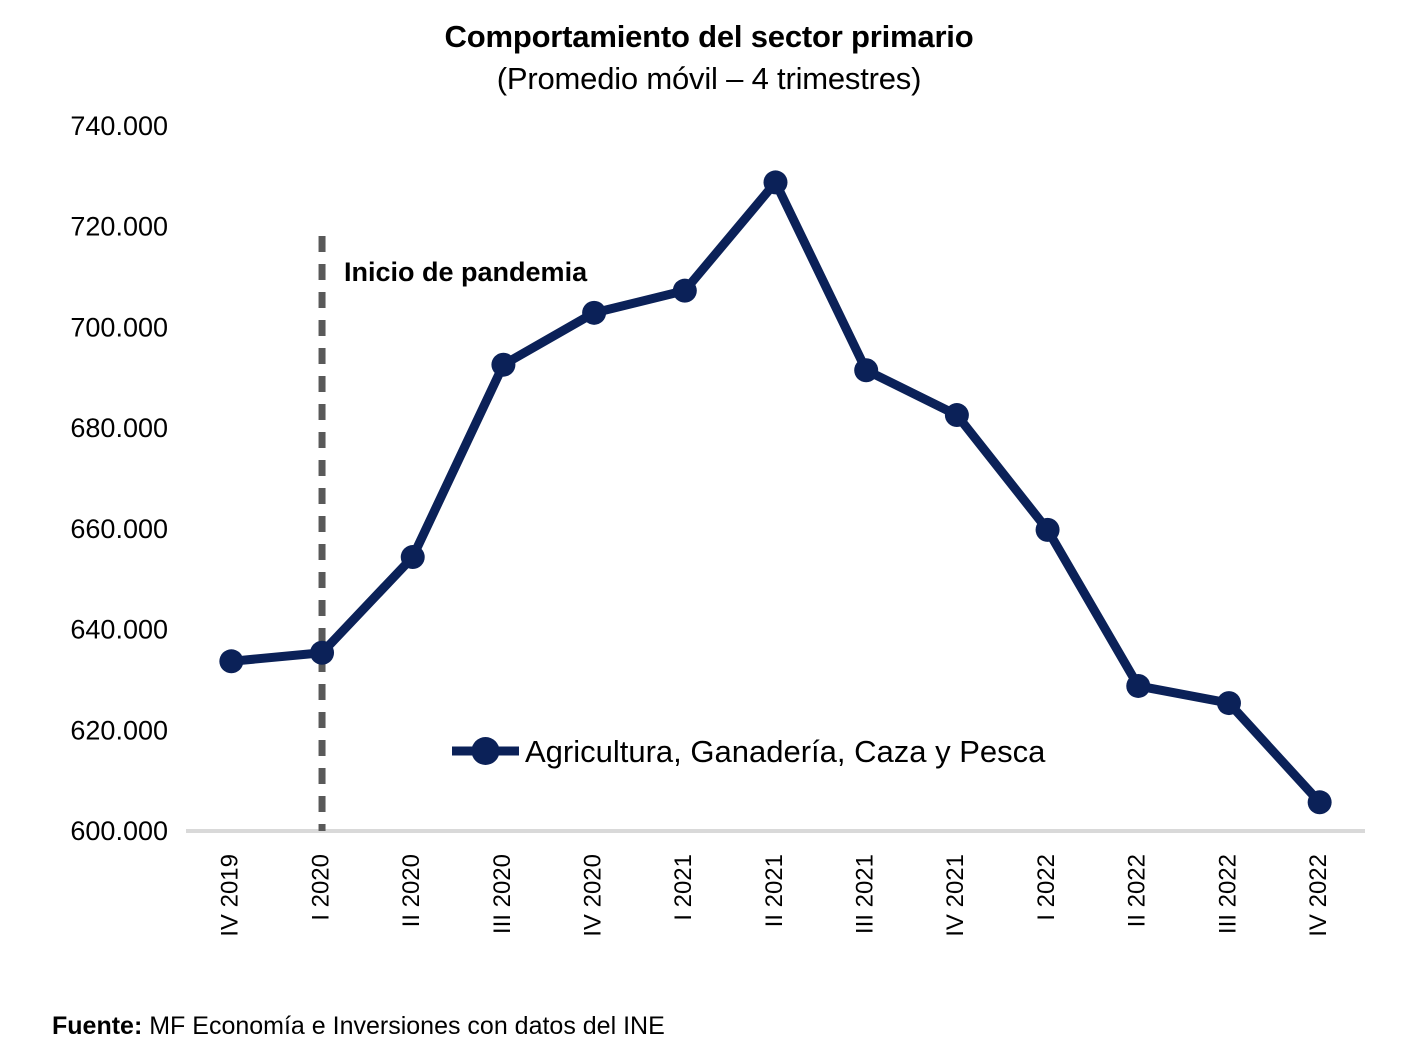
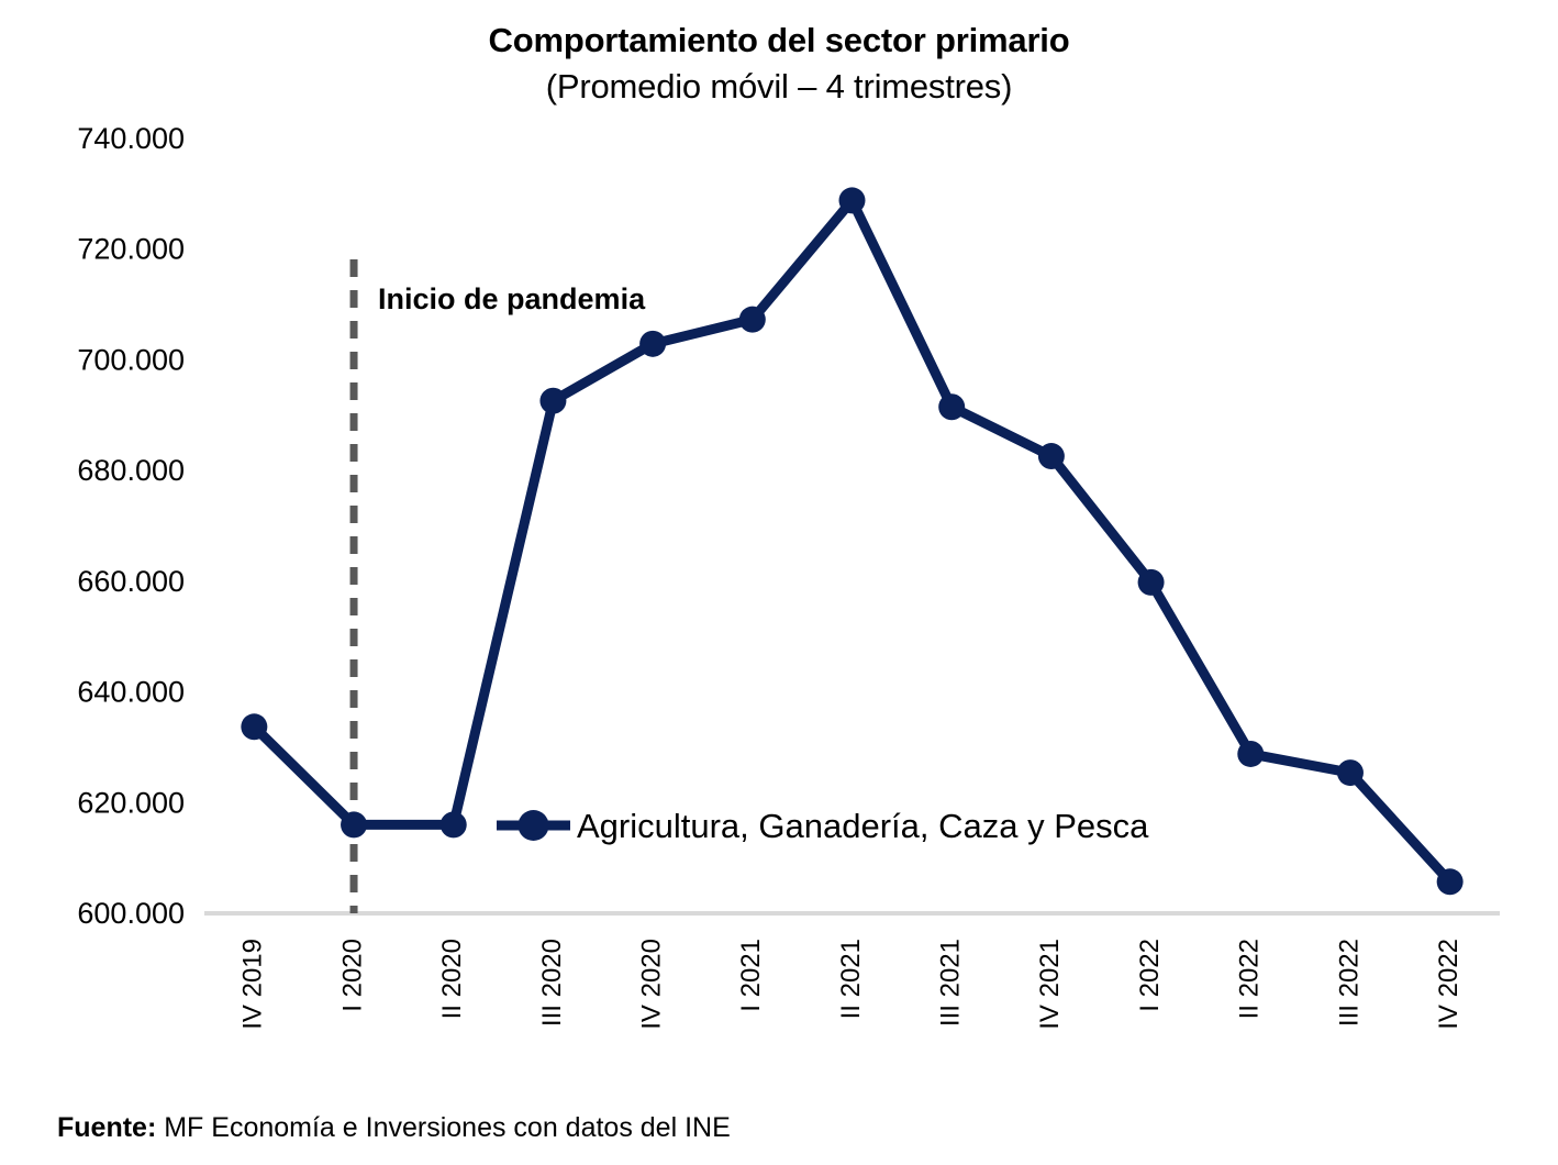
I 2020: 635000 -> 616000
II 2020: 654000 -> 616000
